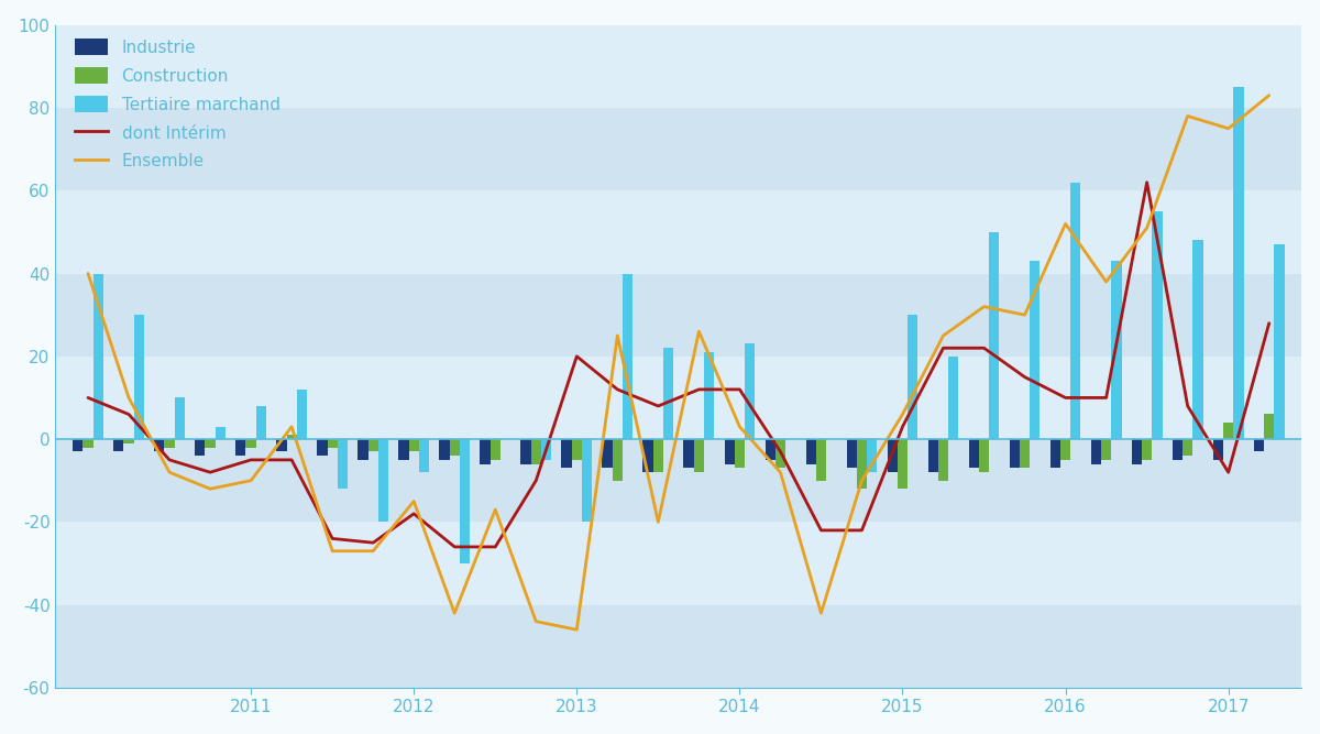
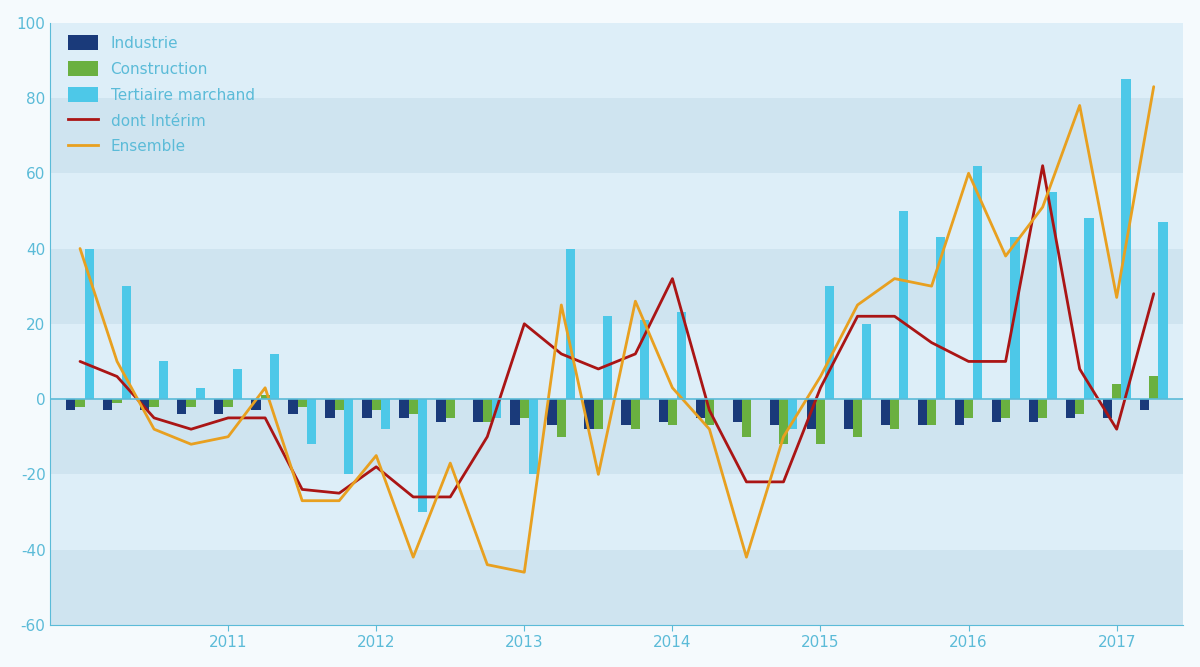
dont Intérim/2014: 12 -> 32
Ensemble/2016: 52 -> 60
Ensemble/2017: 75 -> 27
